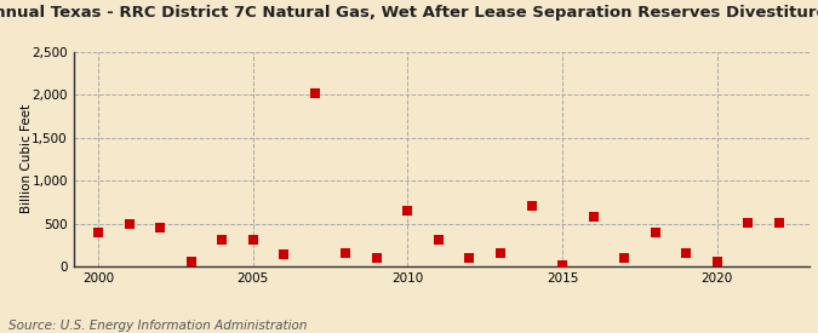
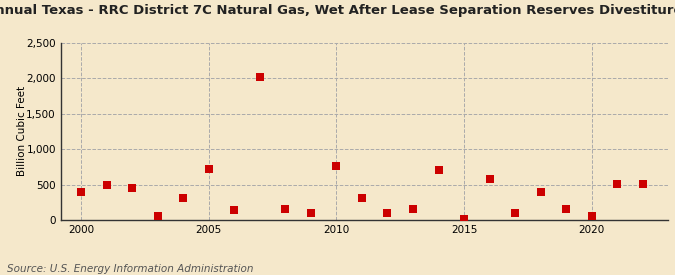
2005: 300 -> 720
2010: 650 -> 760
